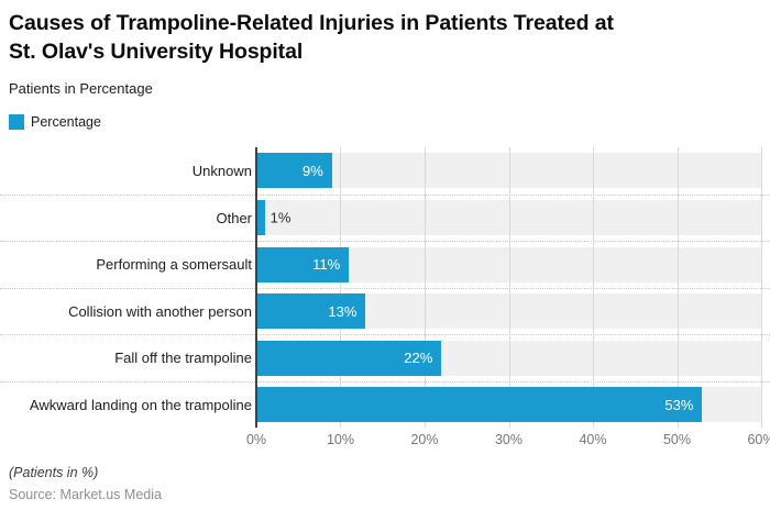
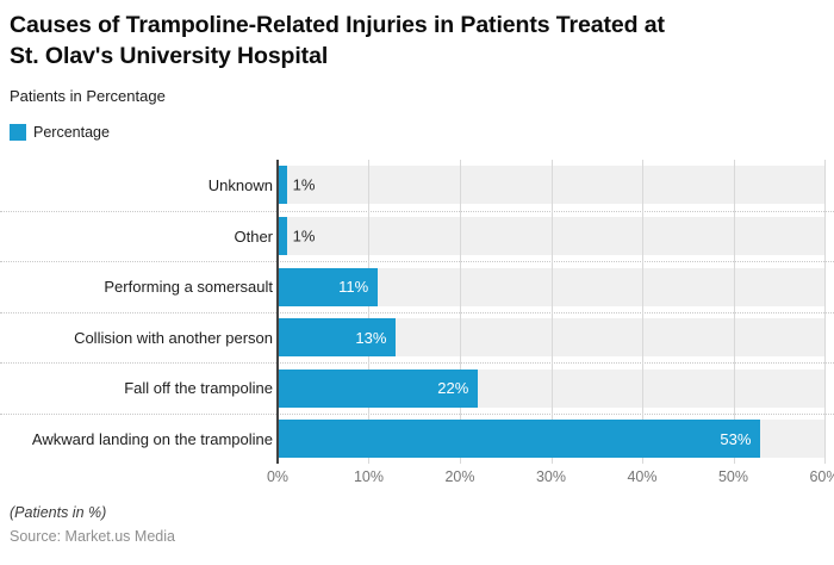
Unknown: 9% -> 1%
